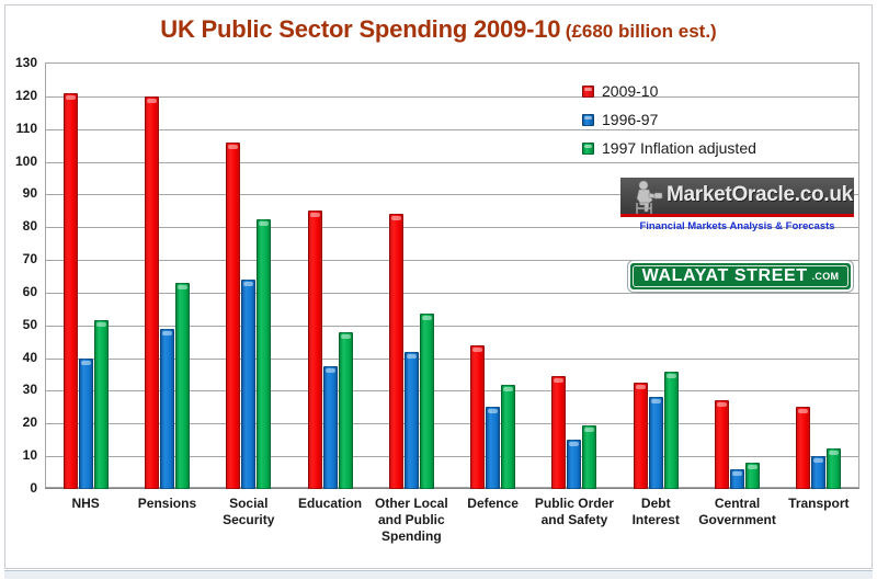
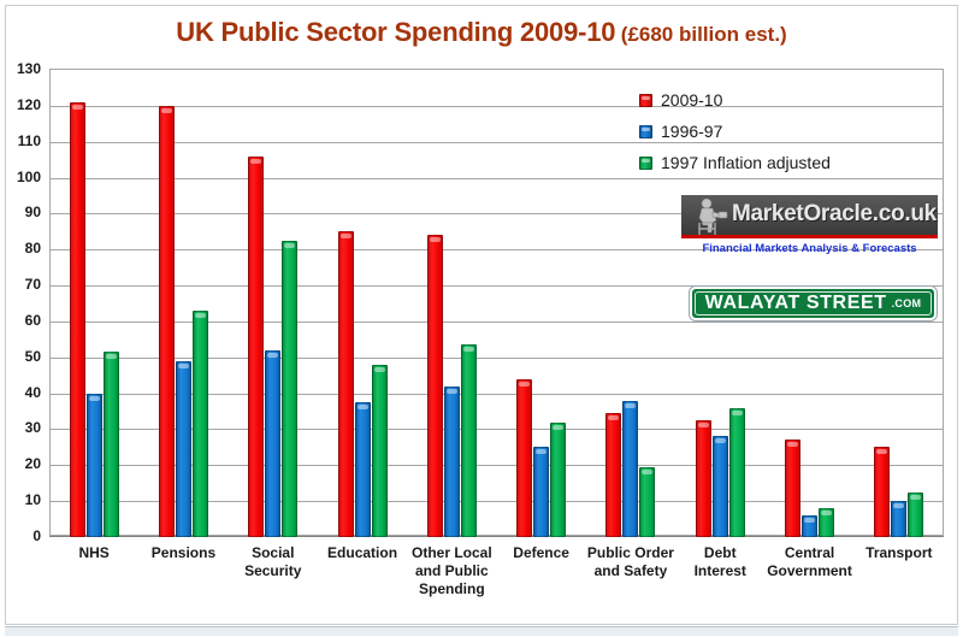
1996-97/Social Security: 64 -> 52
1996-97/Public Order and Safety: 15 -> 38
